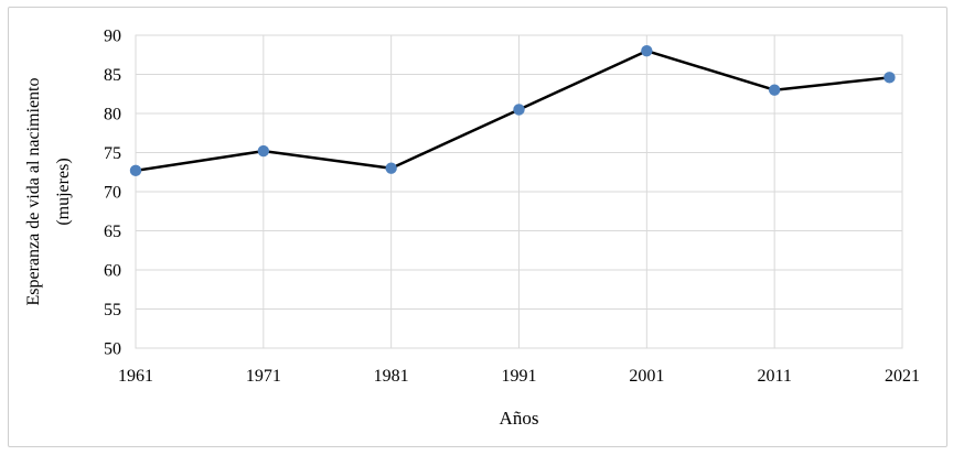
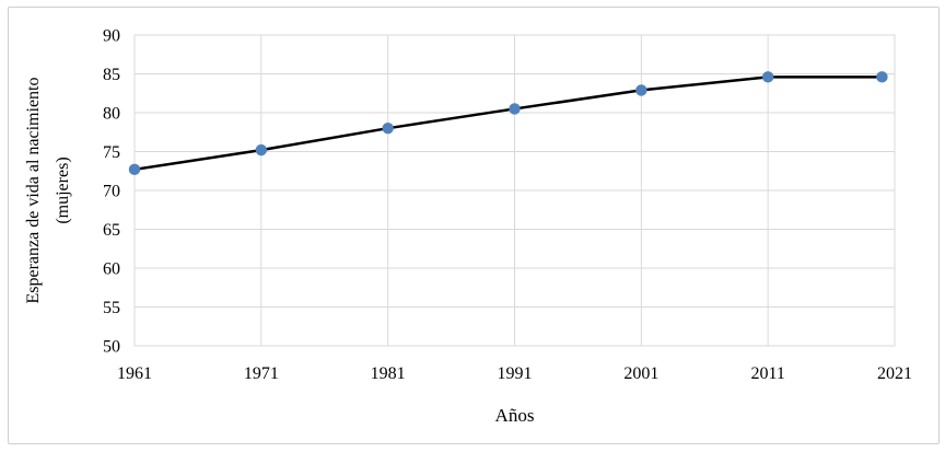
1981: 73 -> 78
2001: 88 -> 83
2011: 83 -> 85
